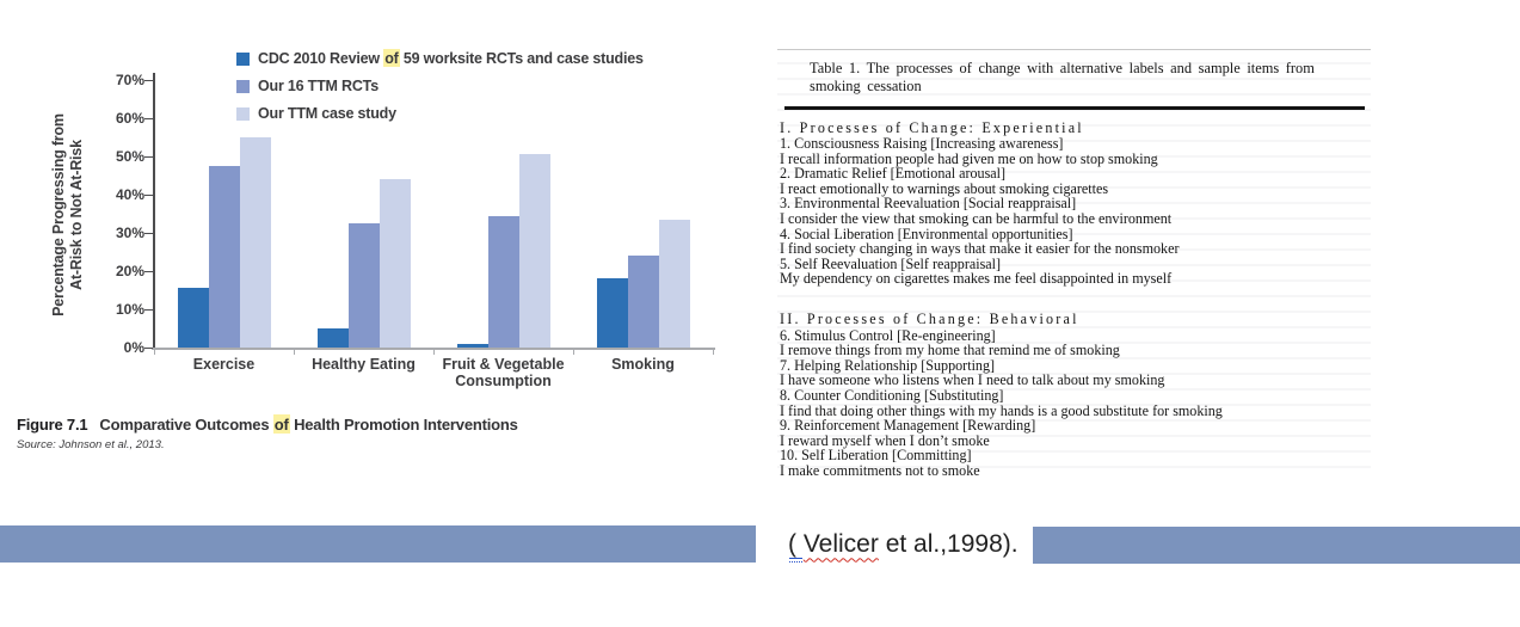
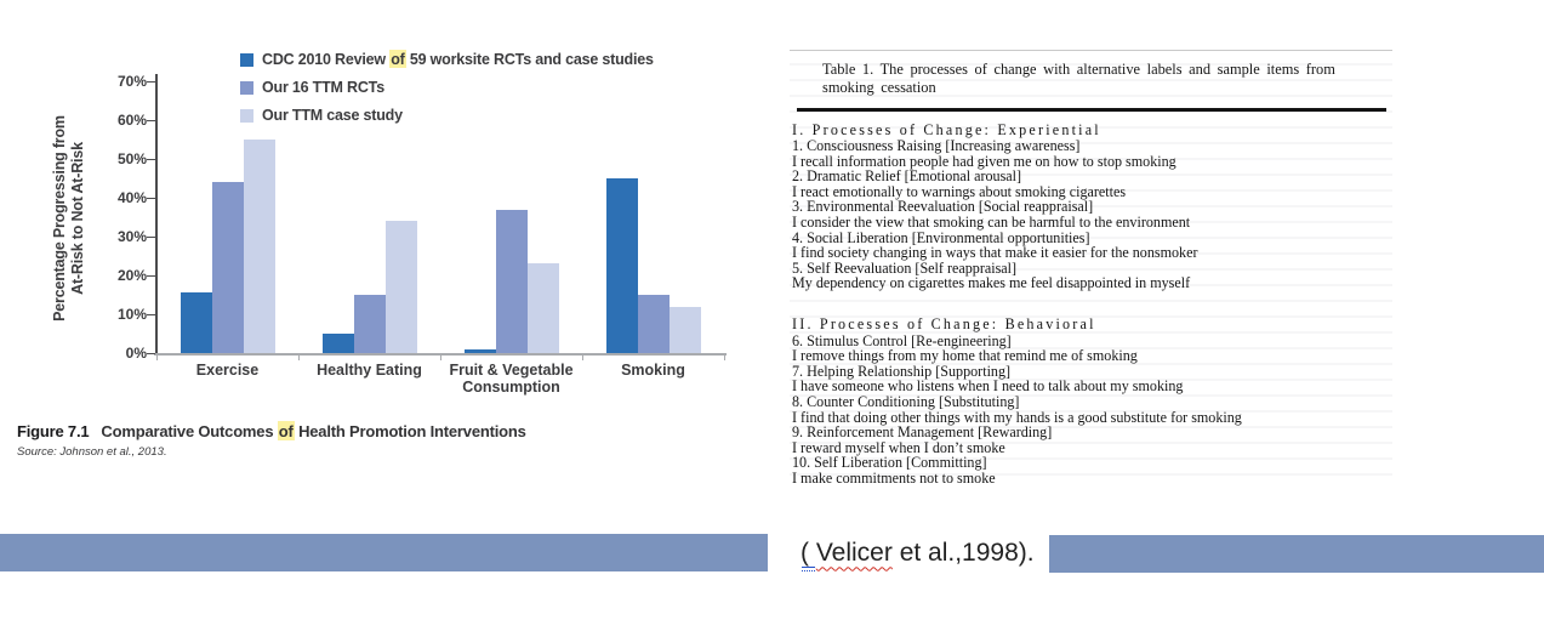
Our 16 TTM RCTs/Exercise: 48% -> 44%
Our 16 TTM RCTs/Healthy Eating: 32% -> 15%
Our TTM case study/Healthy Eating: 44% -> 34%
Our 16 TTM RCTs/Fruit & Vegetable Consumption: 34% -> 37%
Our TTM case study/Fruit & Vegetable Consumption: 50% -> 23%
CDC 2010 Review of 59 worksite RCTs and case studies/Smoking: 18% -> 45%
Our 16 TTM RCTs/Smoking: 24% -> 15%
Our TTM case study/Smoking: 34% -> 12%
